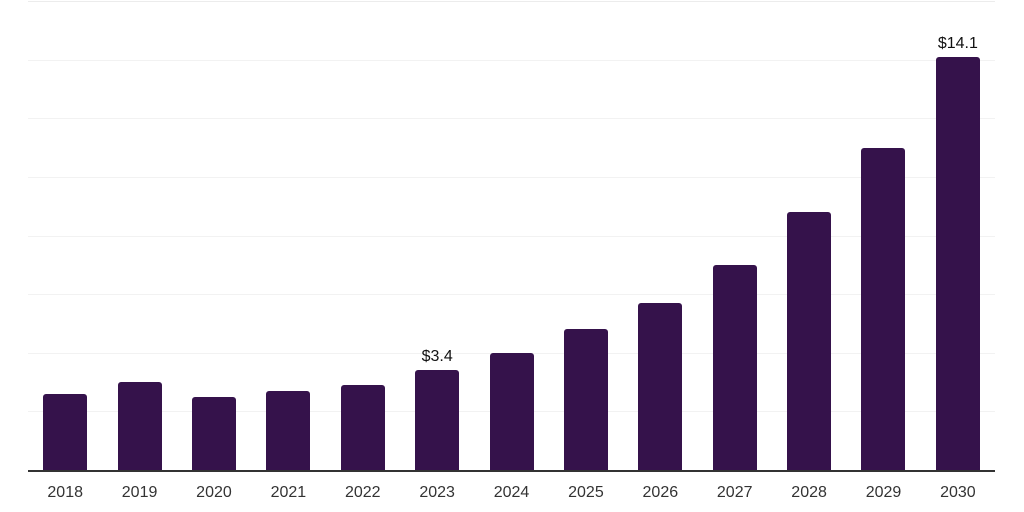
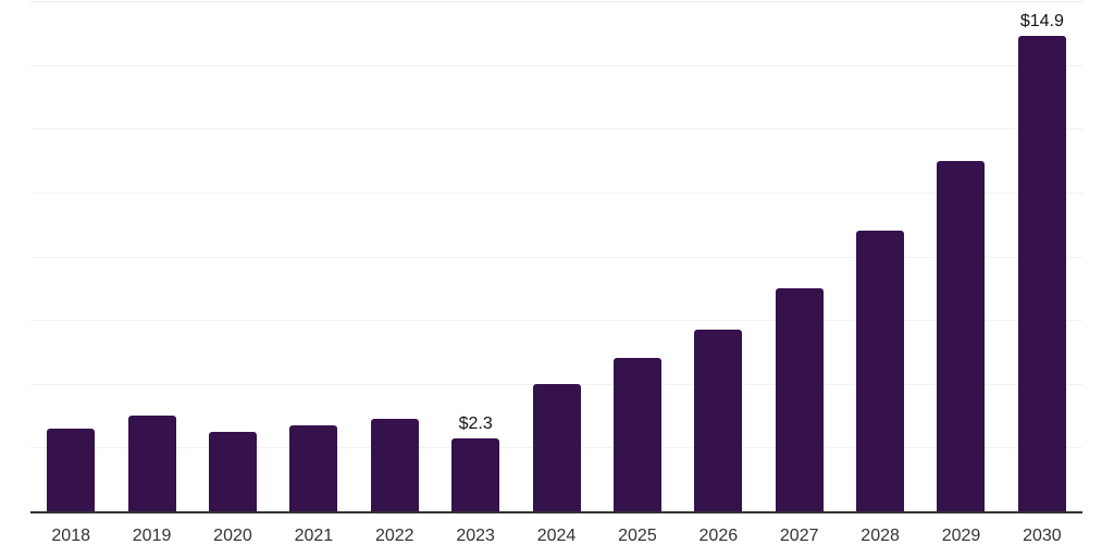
2023: $3.4 -> $2.3
2030: $14.1 -> $14.9
